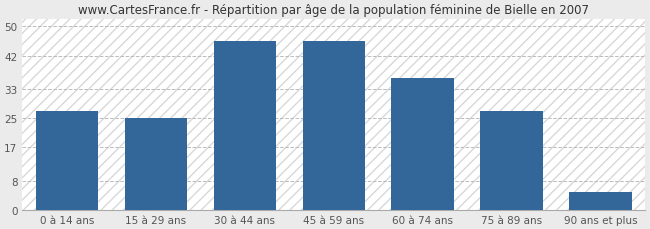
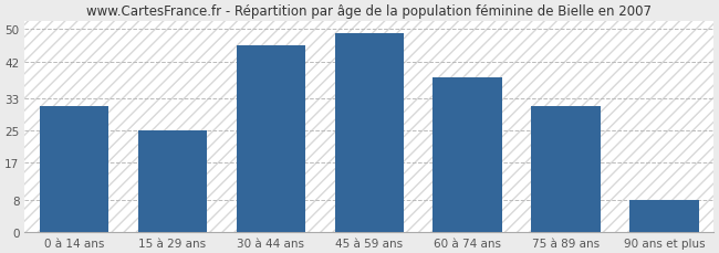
0 à 14 ans: 27 -> 31
45 à 59 ans: 46 -> 49
60 à 74 ans: 36 -> 38
75 à 89 ans: 27 -> 31
90 ans et plus: 5 -> 8
